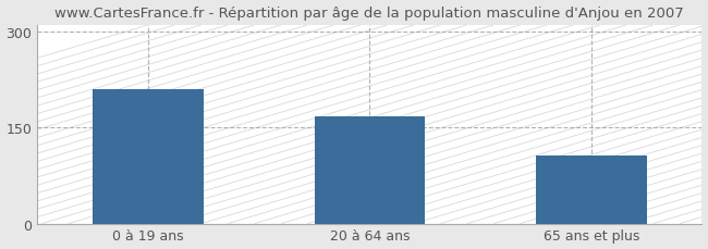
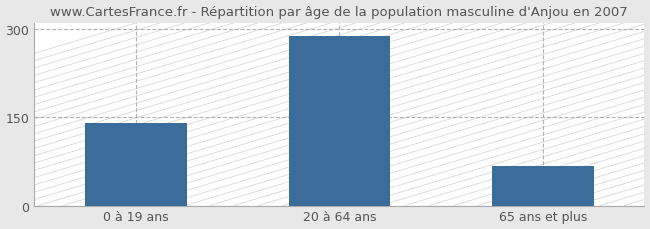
0 à 19 ans: 210 -> 140
20 à 64 ans: 168 -> 287
65 ans et plus: 106 -> 68
